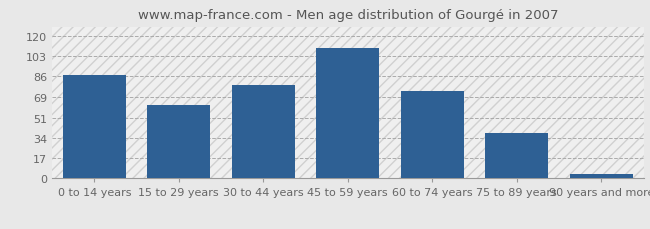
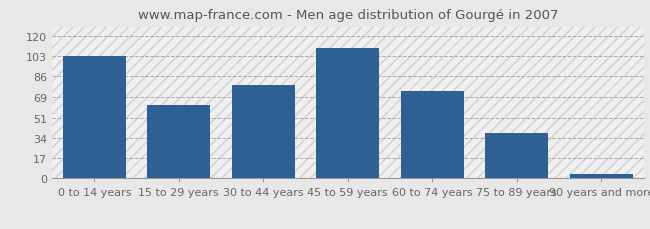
0 to 14 years: 87 -> 103
